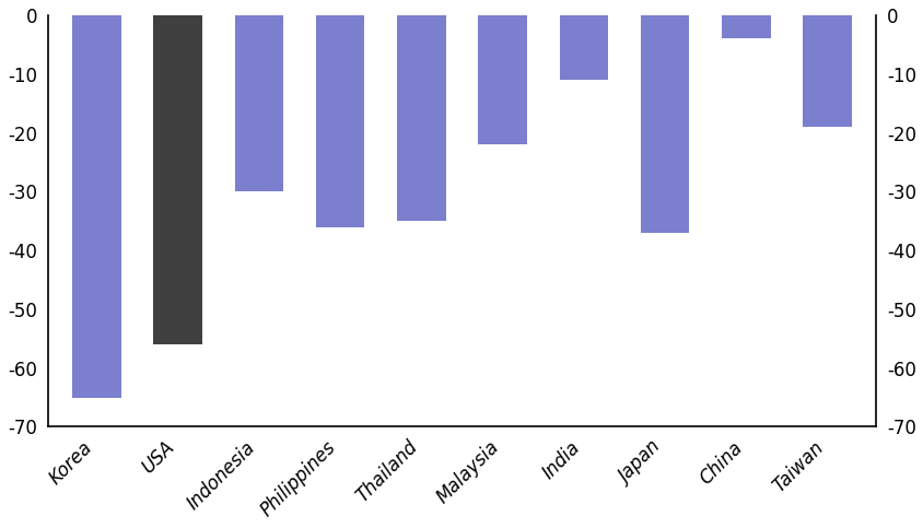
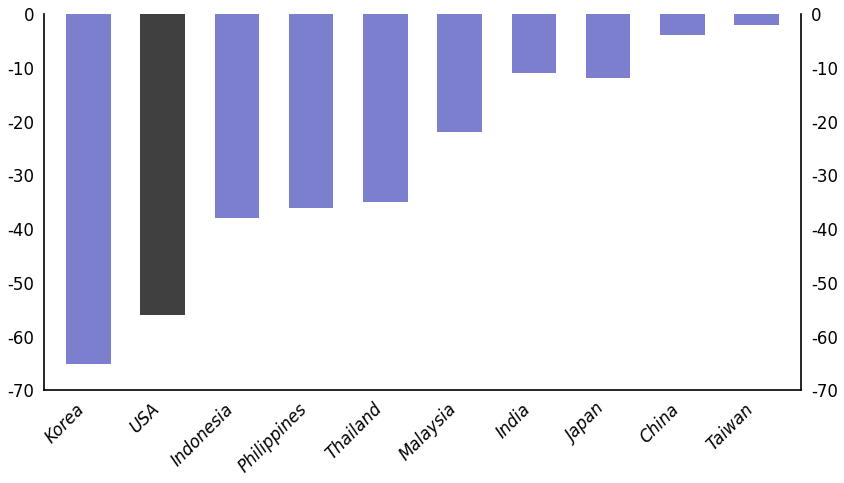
Indonesia: -30 -> -38
Japan: -37 -> -12
Taiwan: -19 -> -2
